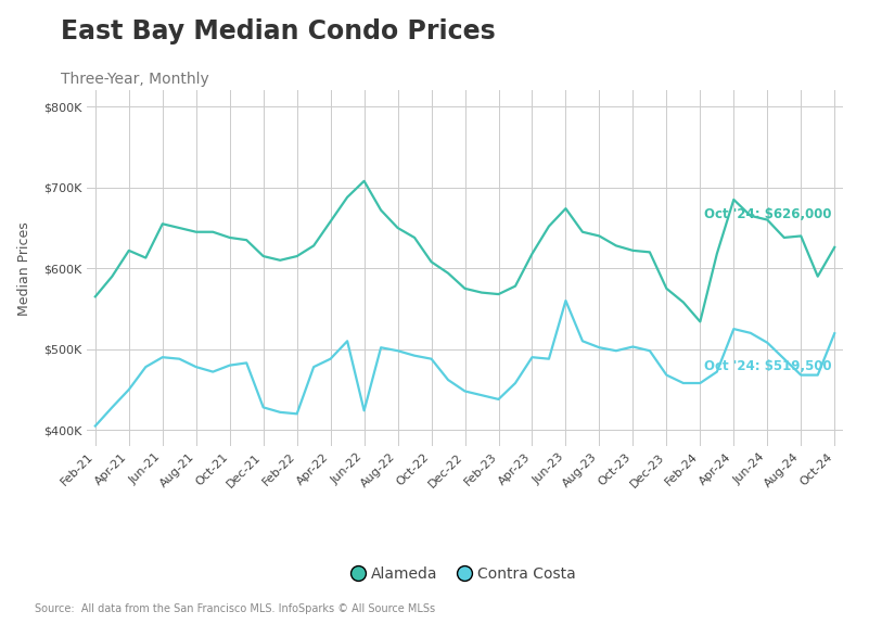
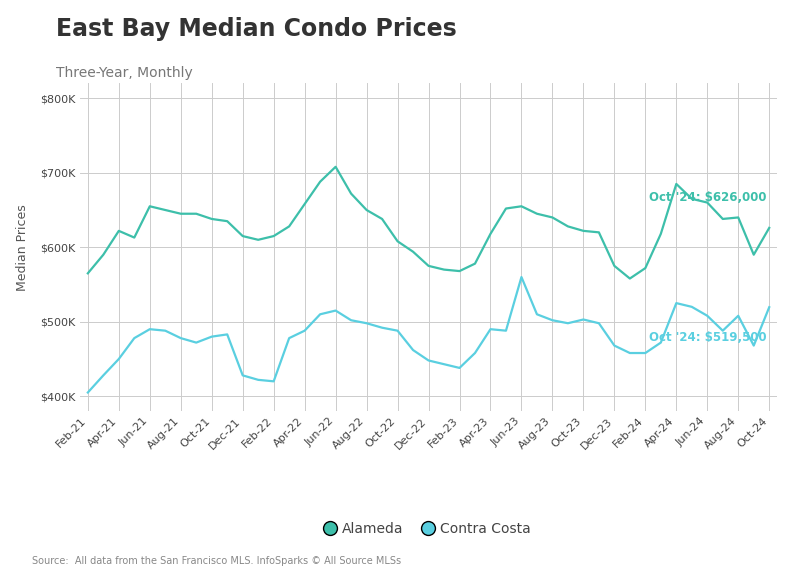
Contra Costa/Jun-22: $424K -> $515K
Alameda/Jun-23: $674K -> $655K
Alameda/Feb-24: $534K -> $572K
Contra Costa/Aug-24: $468K -> $508K
